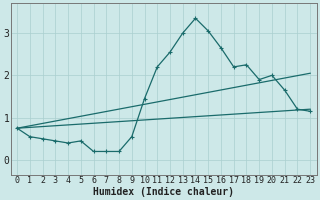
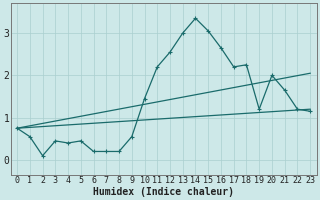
2: 0.50 -> 0.10
19: 1.90 -> 1.20
